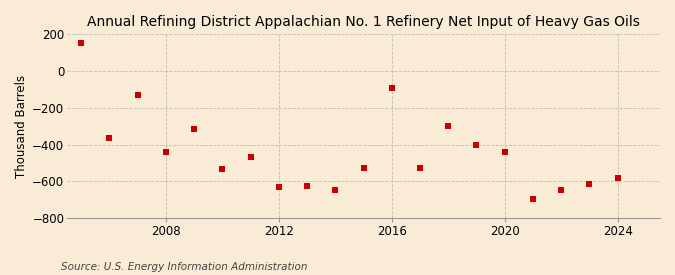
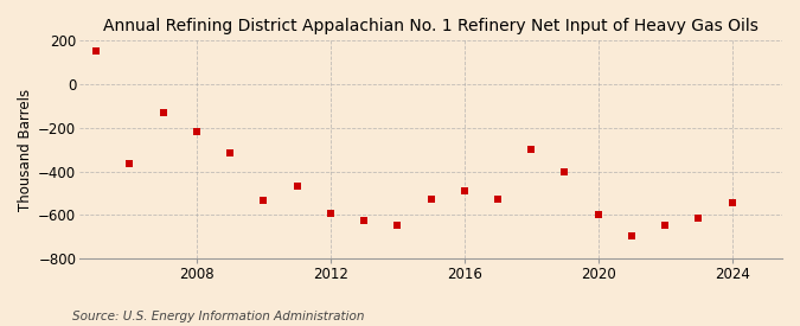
2008: -440 -> -220
2012: -630 -> -600
2016: -90 -> -490
2020: -440 -> -600
2024: -580 -> -540
